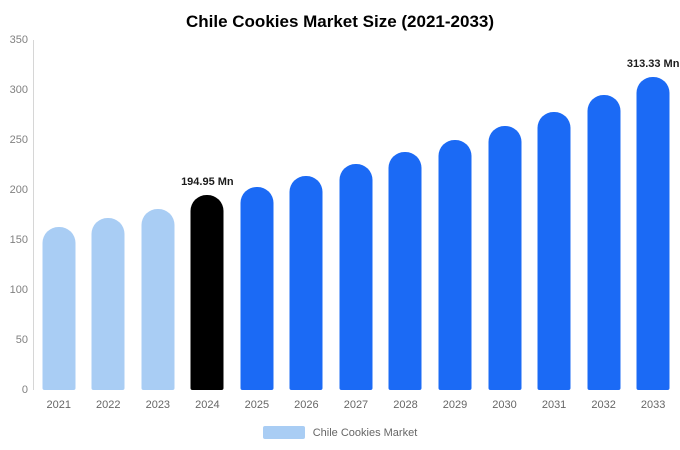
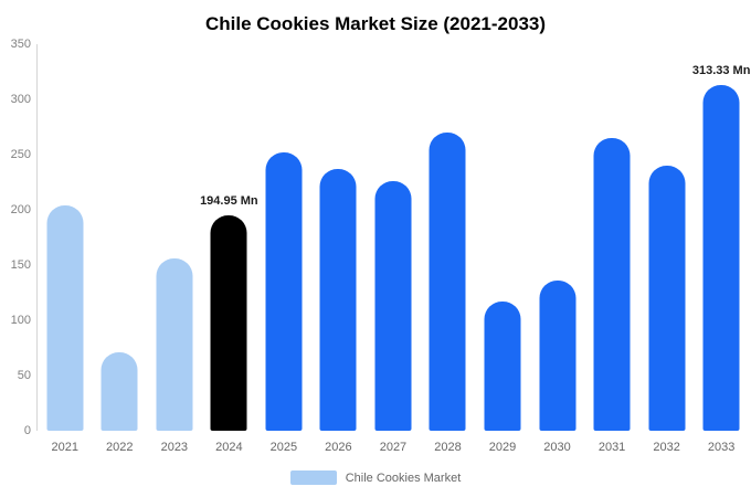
2021: 163 -> 204
2022: 172 -> 71
2023: 181 -> 156
2025: 203 -> 252
2026: 214 -> 237
2028: 238 -> 270
2029: 250 -> 117
2030: 264 -> 136
2031: 278 -> 265
2032: 295 -> 240
